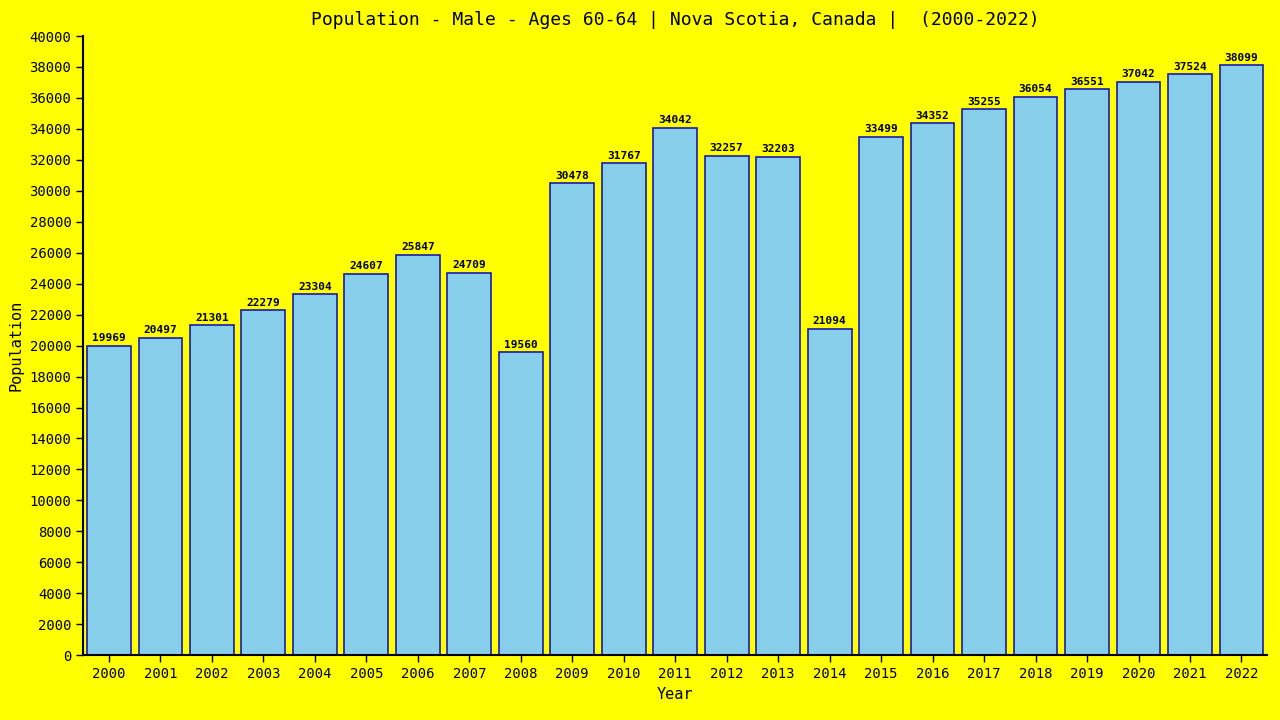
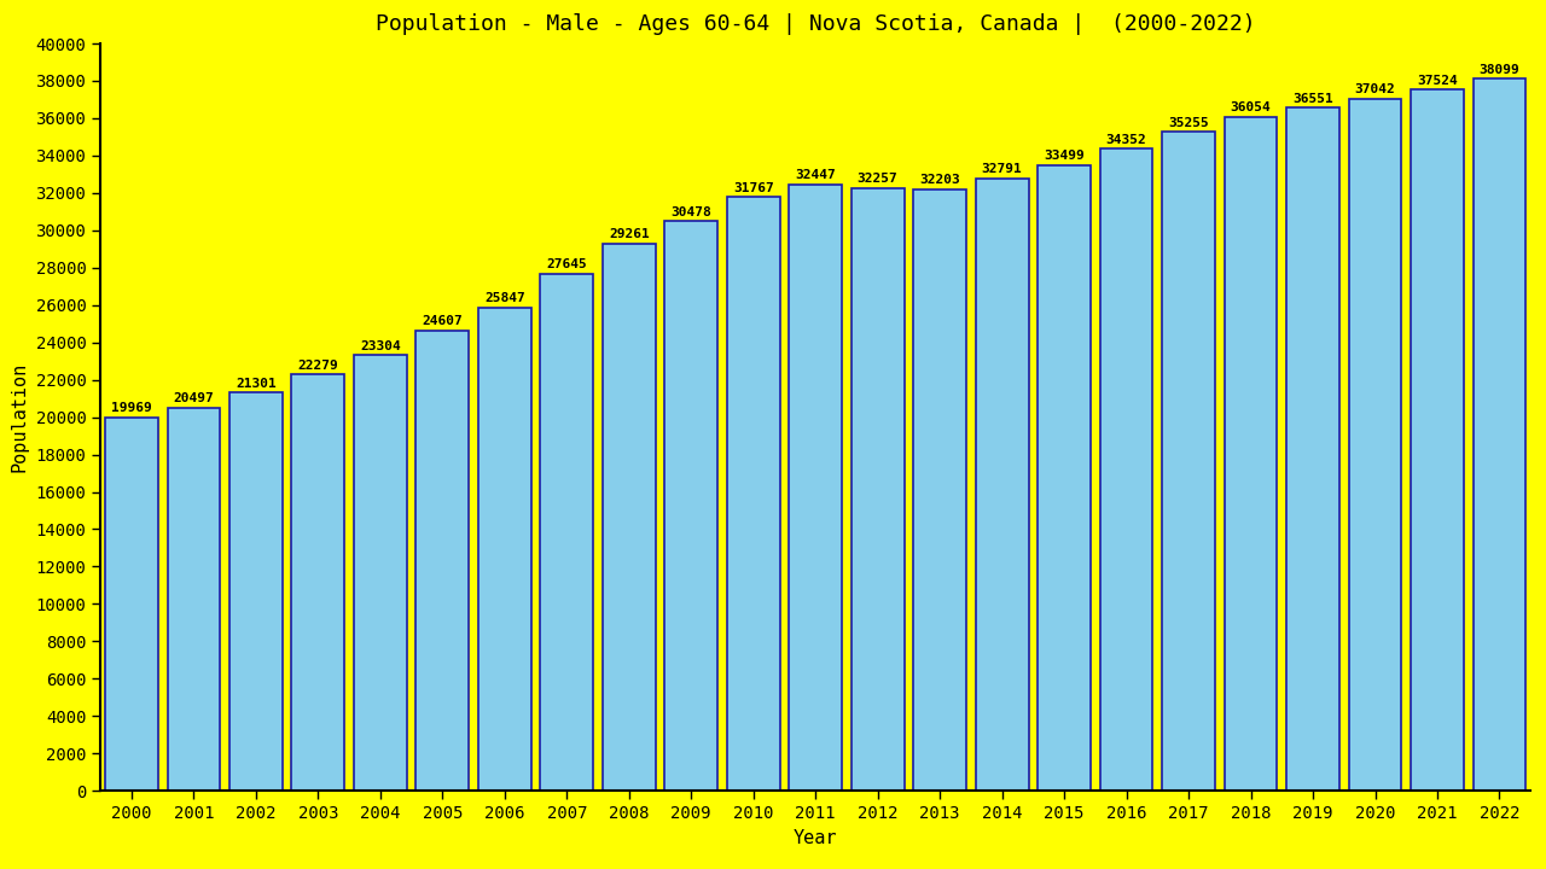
2007: 24709 -> 27645
2008: 19560 -> 29261
2011: 34042 -> 32447
2014: 21094 -> 32791
